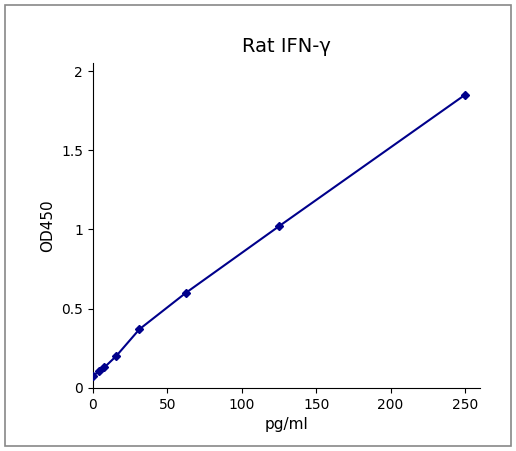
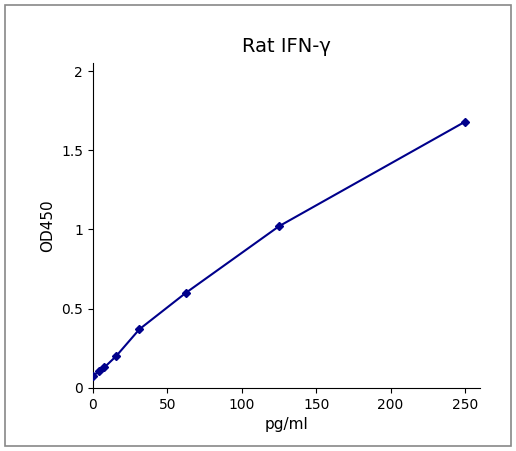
250: 1.85 -> 1.68
